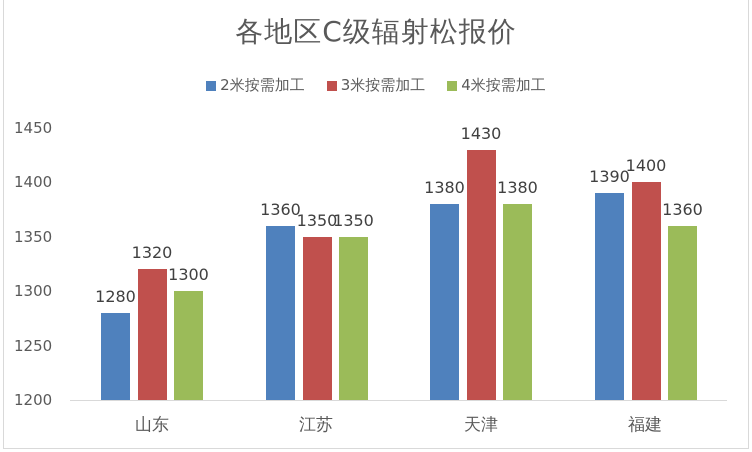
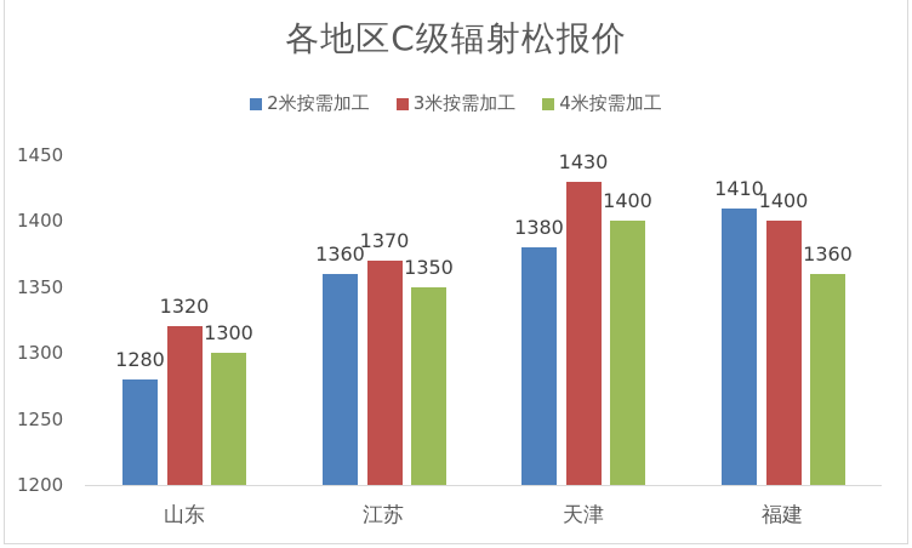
3米按需加工/江苏: 1350 -> 1370
4米按需加工/天津: 1380 -> 1400
2米按需加工/福建: 1390 -> 1410
